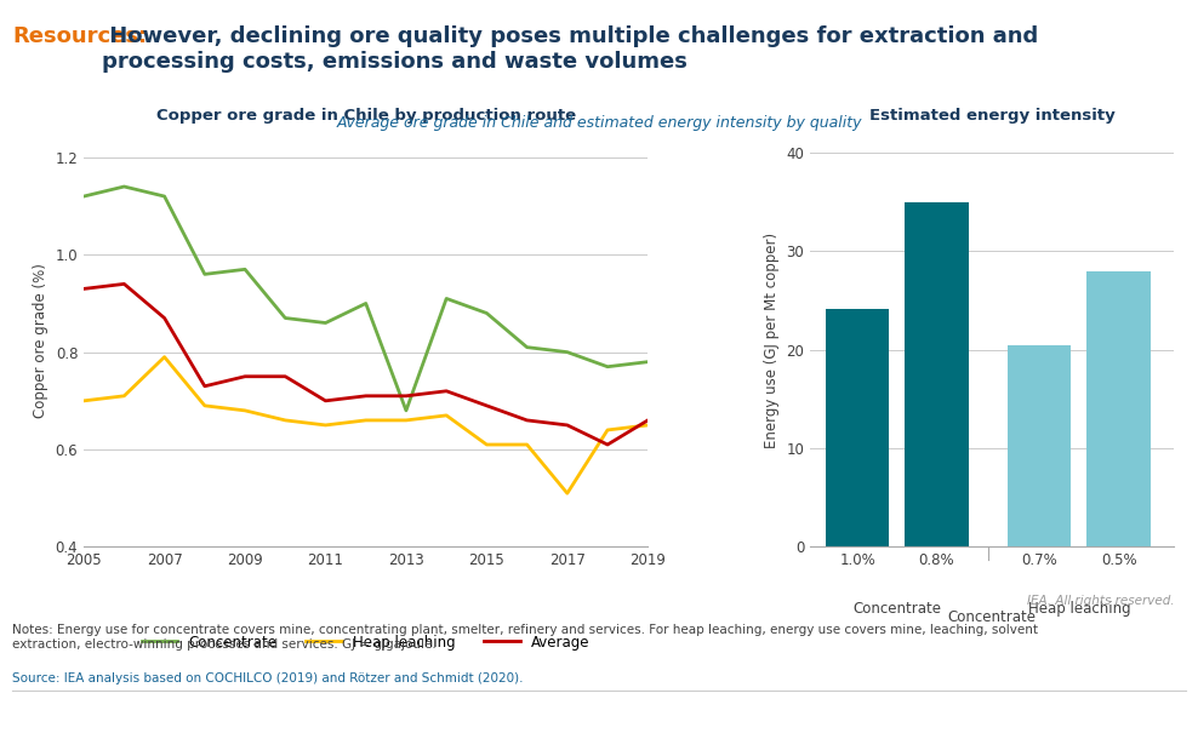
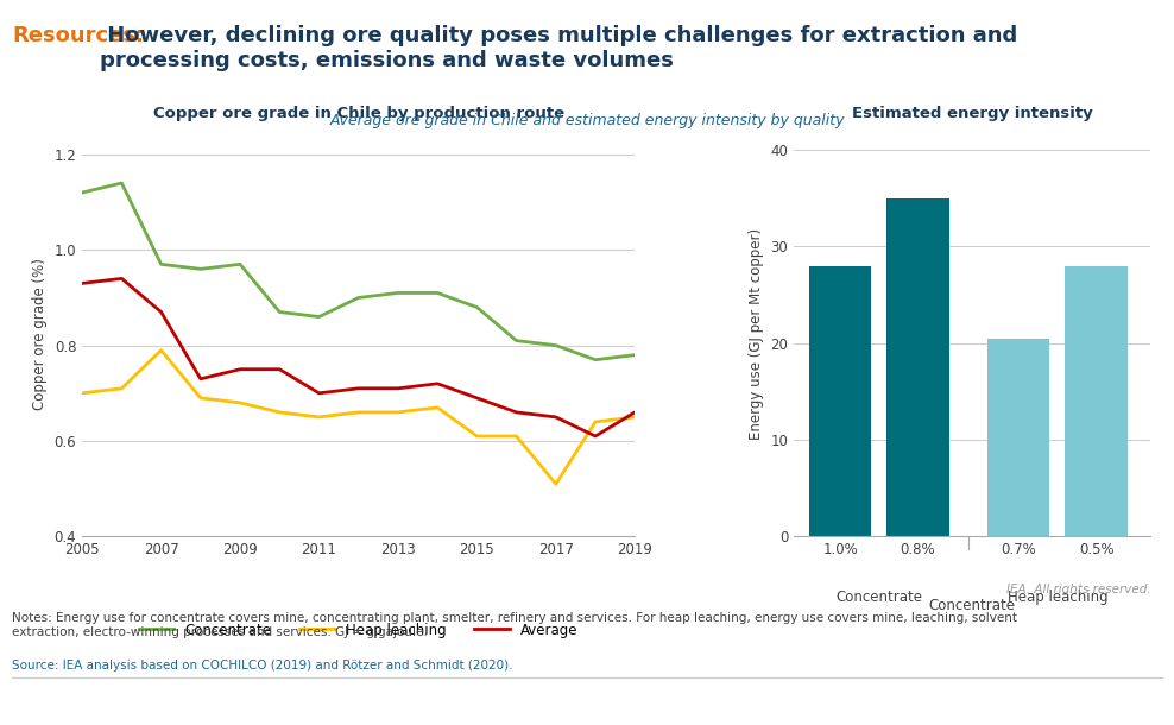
Concentrate/2007: 1.12 -> 0.97
Concentrate/2013: 0.68 -> 0.91
Estimated energy intensity/1.0%: 24.2 -> 28.0
